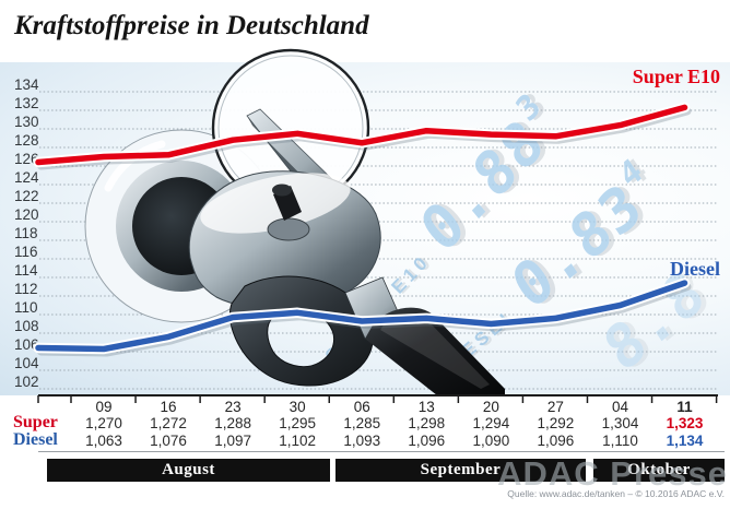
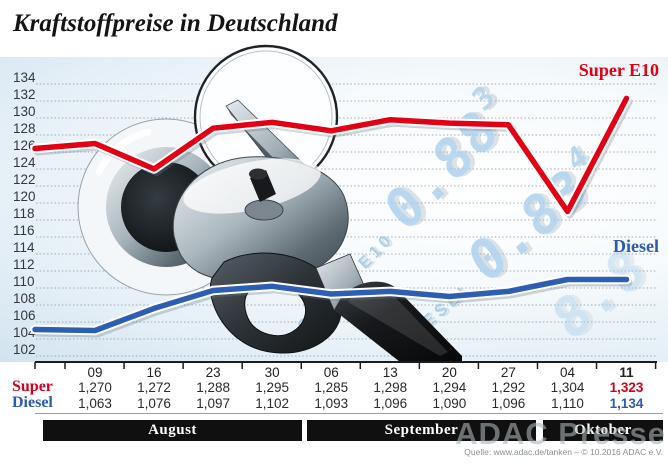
Diesel/09: 106 -> 105
Super E10/16: 127 -> 124
Super E10/04: 130 -> 119
Diesel/11: 113 -> 111
